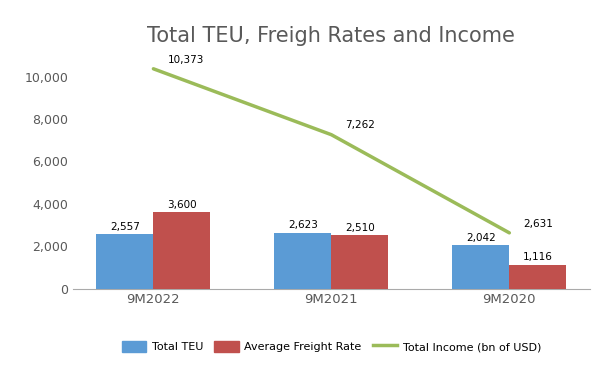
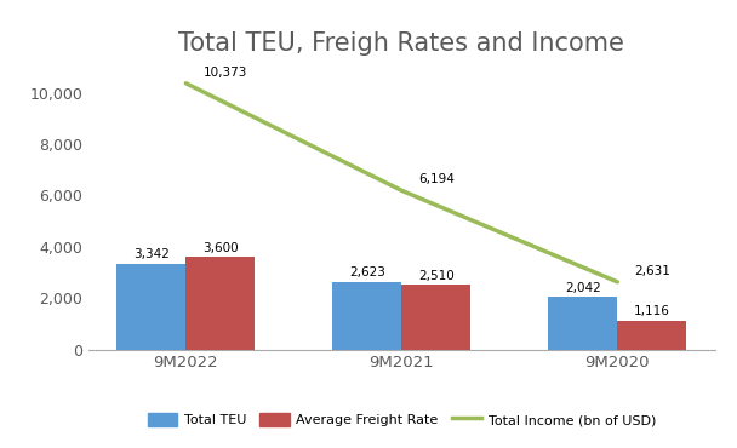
Total TEU/9M2022: 2,557 -> 3,342
Total Income (bn of USD)/9M2021: 7,262 -> 6,194
